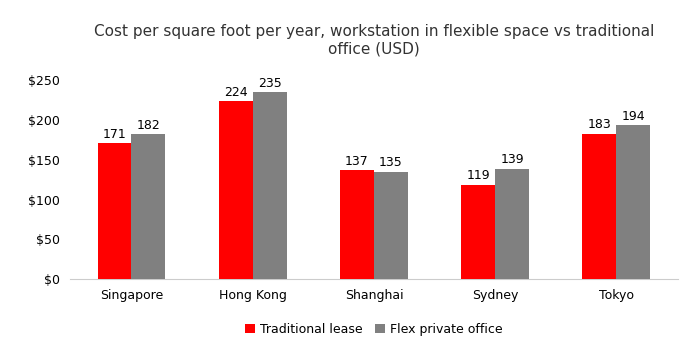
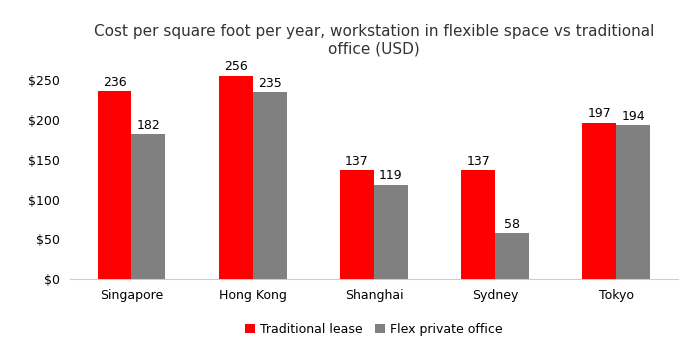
Traditional lease/Singapore: 171 -> 236
Traditional lease/Hong Kong: 224 -> 256
Flex private office/Shanghai: 135 -> 119
Traditional lease/Sydney: 119 -> 137
Flex private office/Sydney: 139 -> 58
Traditional lease/Tokyo: 183 -> 197
